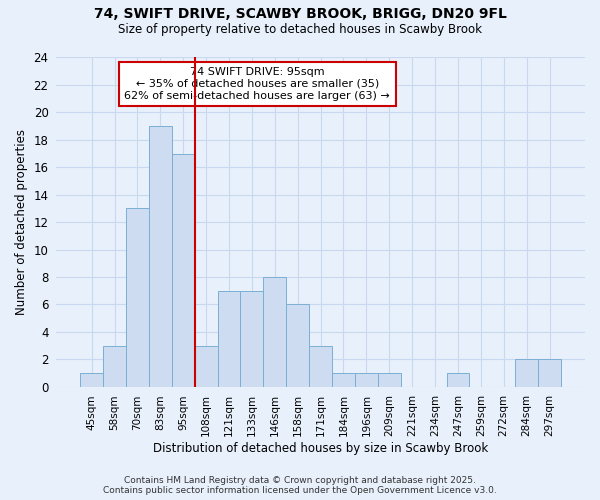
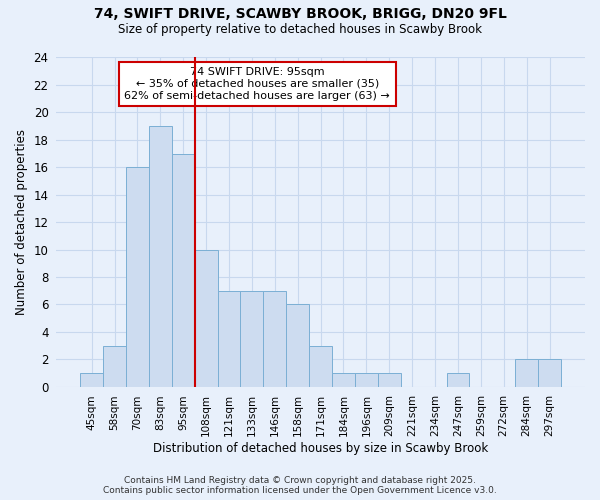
70sqm: 13 -> 16
108sqm: 3 -> 10
146sqm: 8 -> 7
